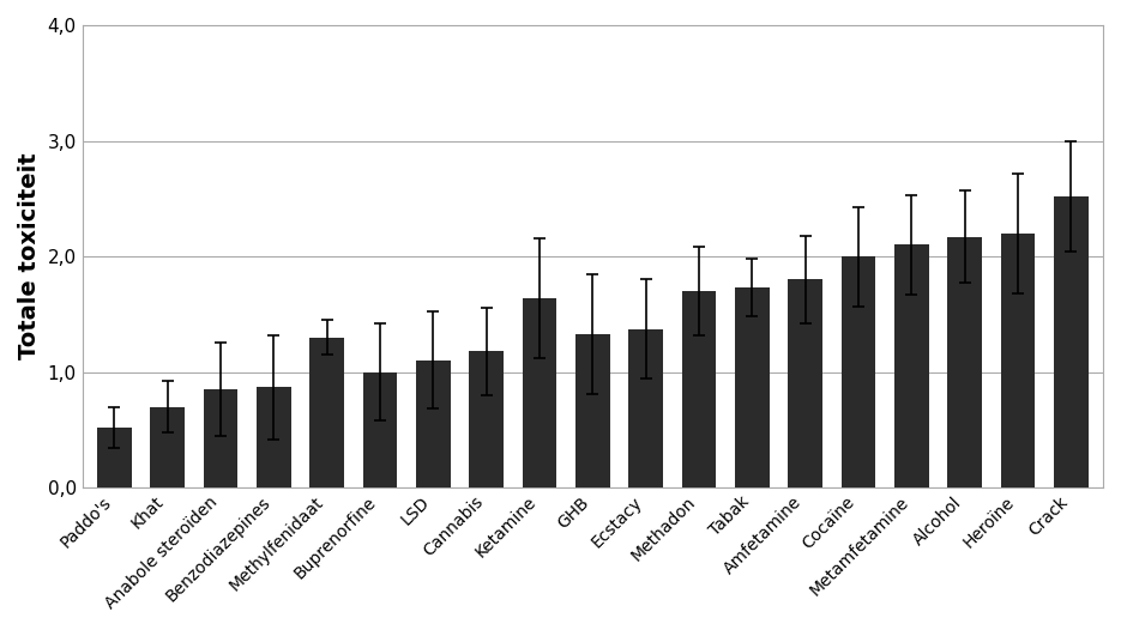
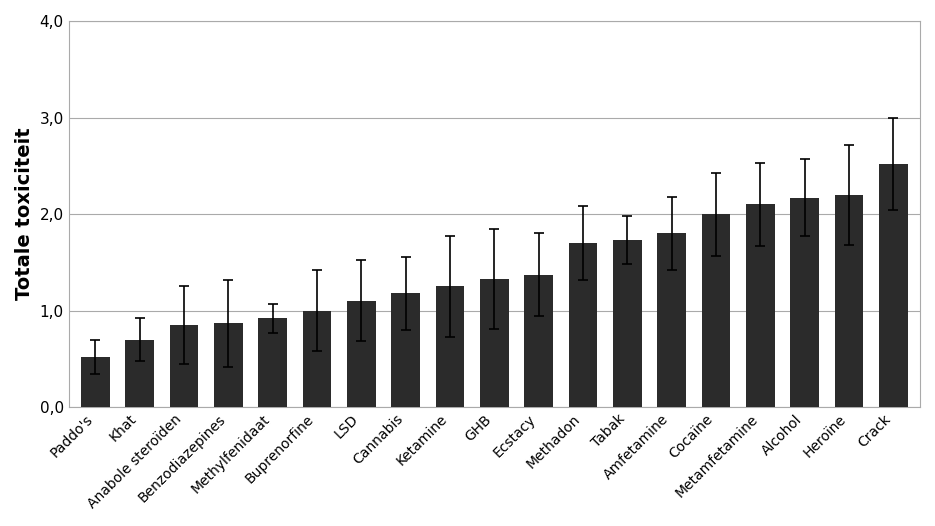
Methylfenidaat: 1,30 -> 0,92
Ketamine: 1,64 -> 1,25
